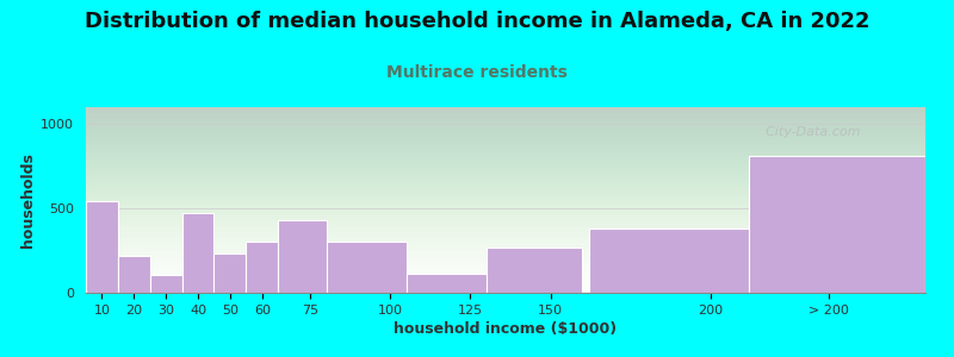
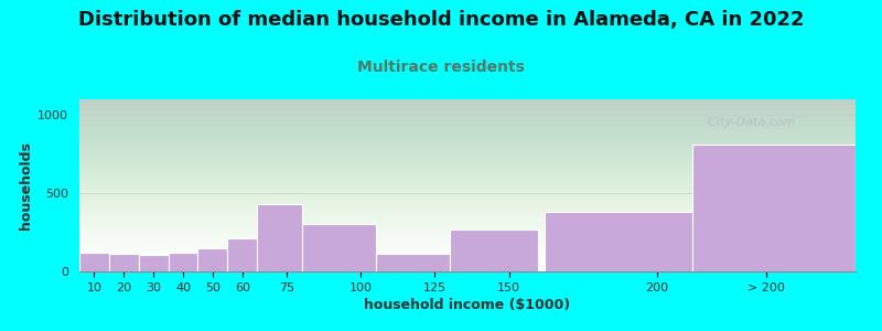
10: 540 -> 120
20: 220 -> 110
40: 470 -> 120
50: 230 -> 150
60: 300 -> 220
